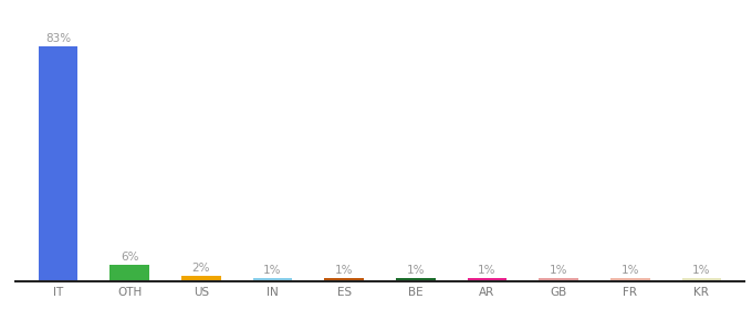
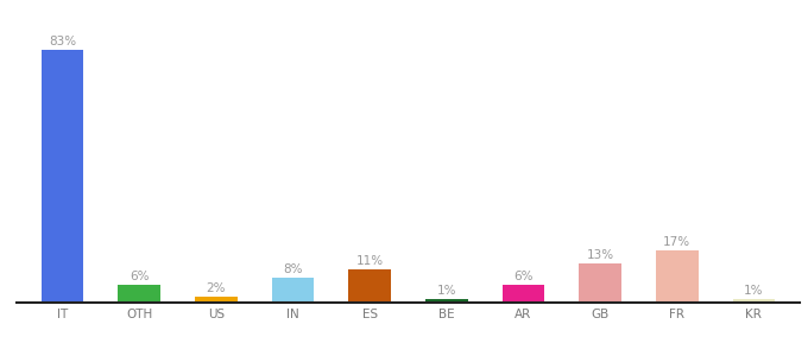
IN: 1% -> 8%
ES: 1% -> 11%
AR: 1% -> 6%
GB: 1% -> 13%
FR: 1% -> 17%
